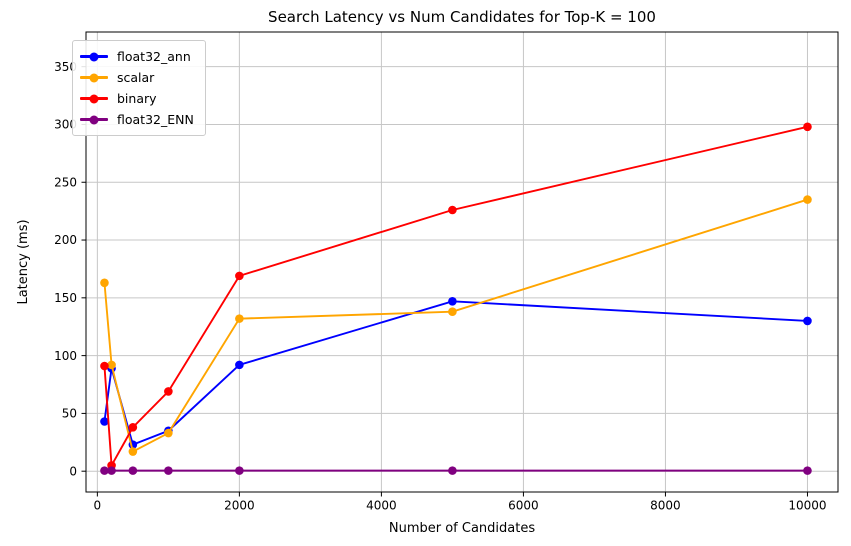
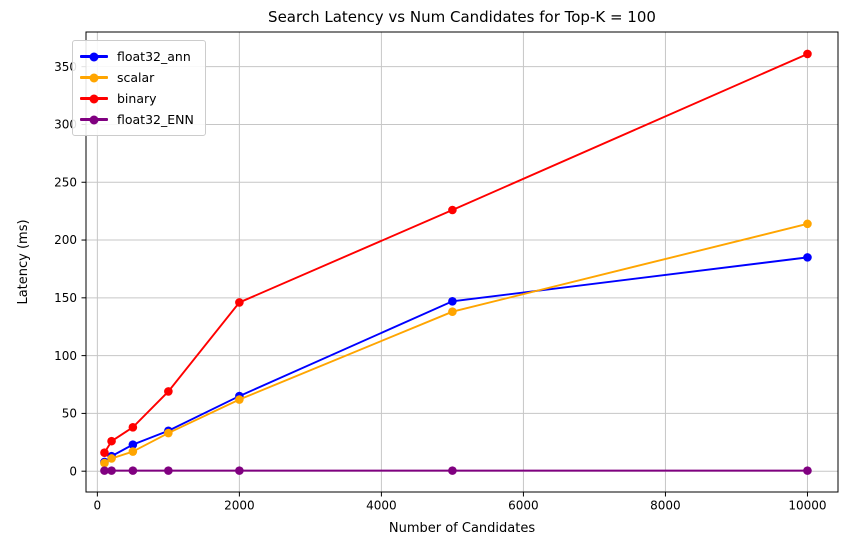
float32_ann/100: 43 -> 8
scalar/100: 163 -> 7
binary/100: 91 -> 16
float32_ann/200: 89 -> 13
scalar/200: 92 -> 11
binary/200: 5 -> 26
float32_ann/2000: 92 -> 65
scalar/2000: 132 -> 62
binary/2000: 169 -> 146
float32_ann/10000: 130 -> 185
scalar/10000: 235 -> 214
binary/10000: 298 -> 361
